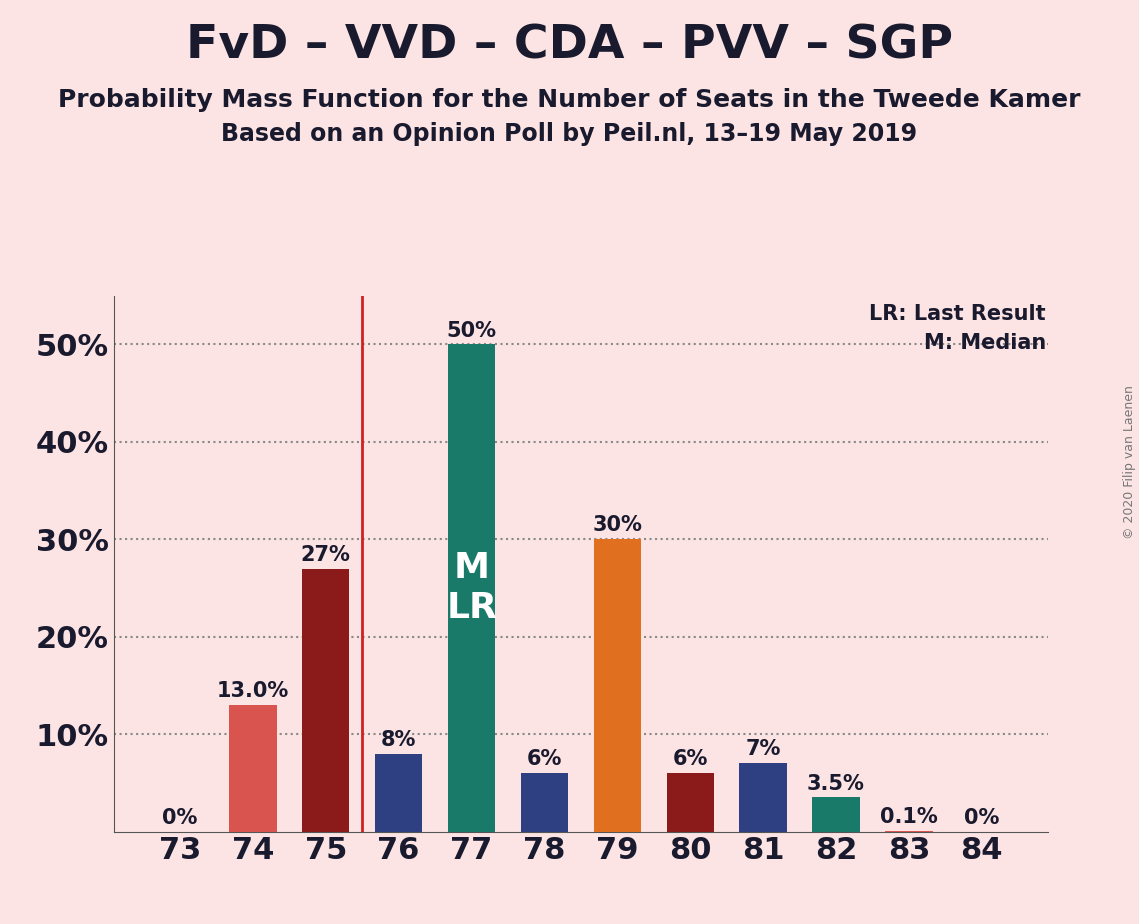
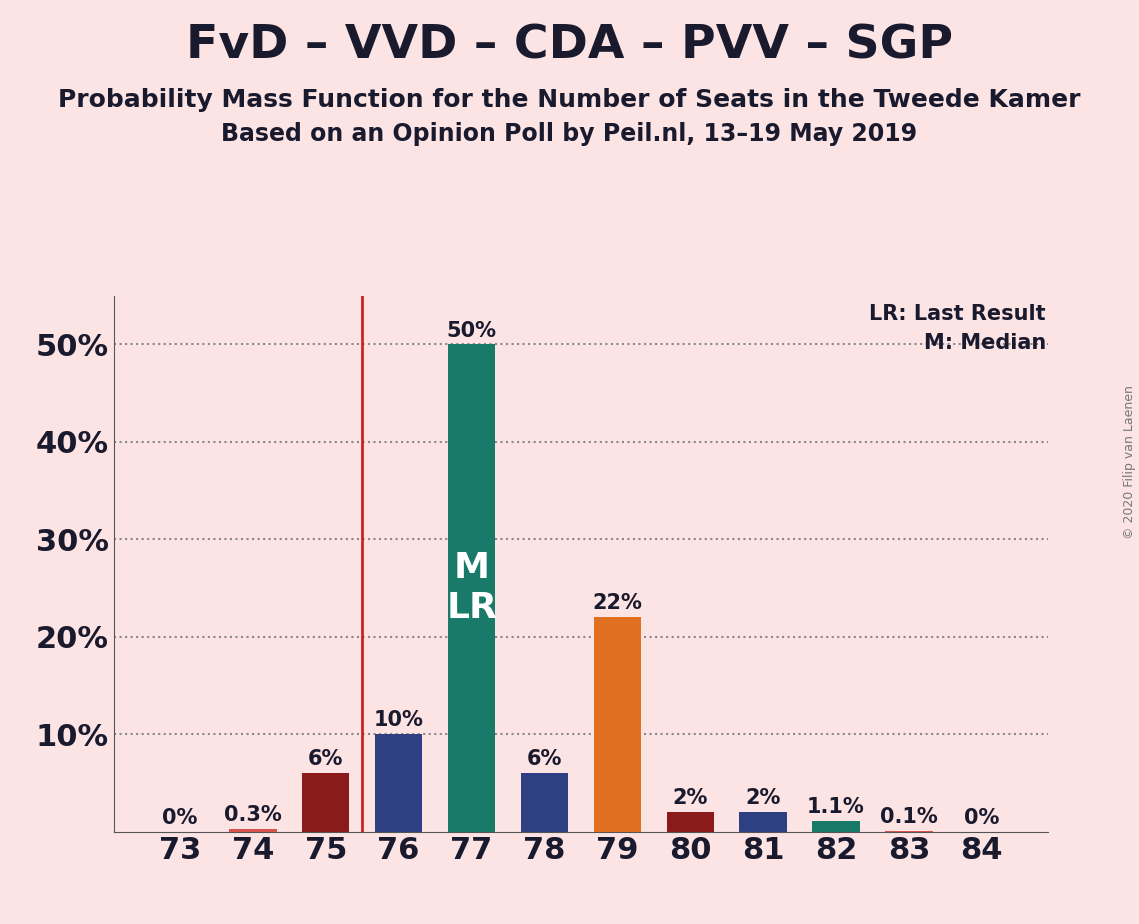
74: 13.0% -> 0.3%
75: 27% -> 6%
76: 8% -> 10%
79: 30% -> 22%
80: 6% -> 2%
81: 7% -> 2%
82: 3.5% -> 1.1%
